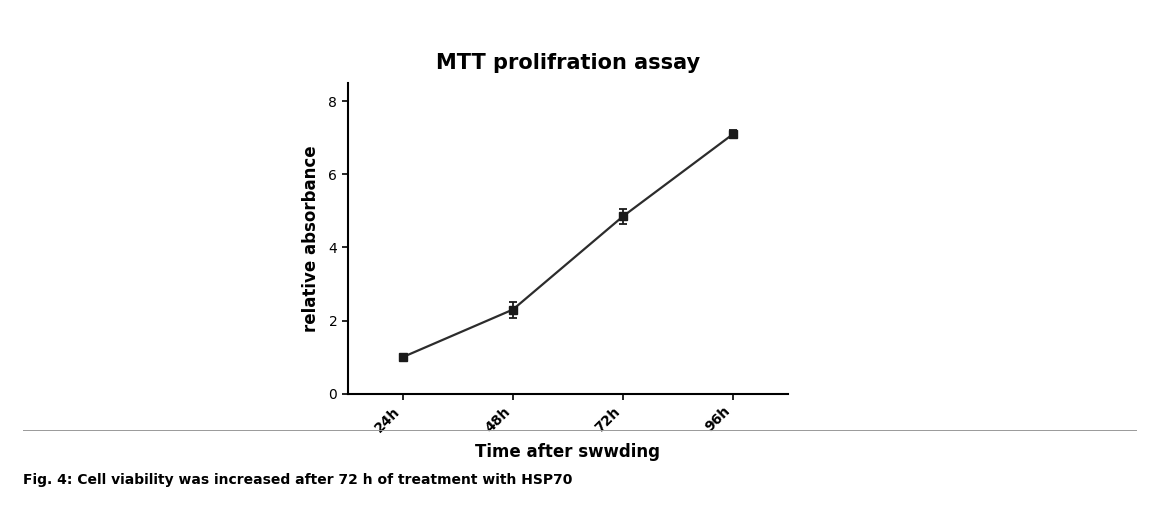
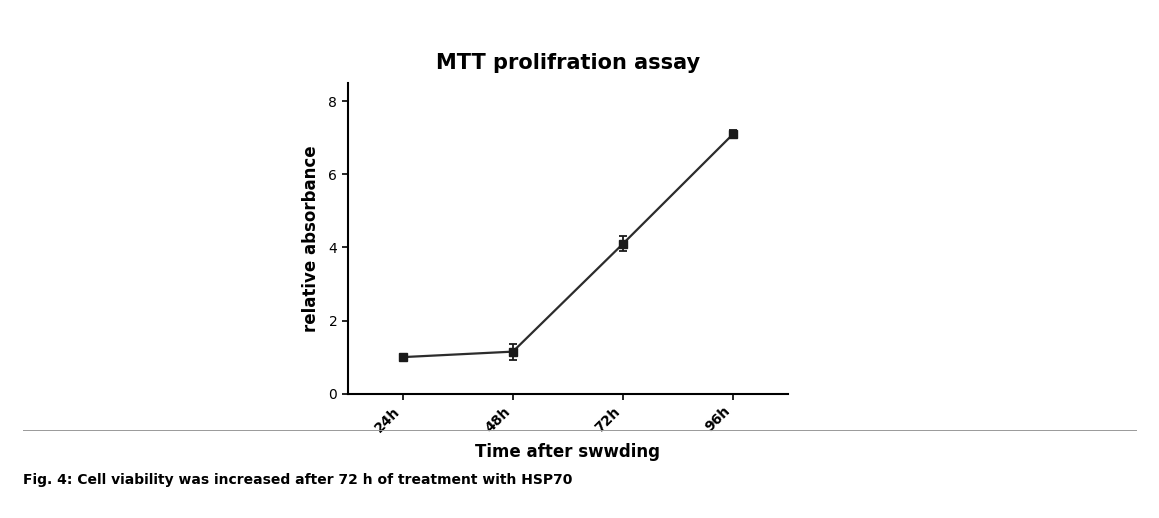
48h: 2.30 -> 1.15
72h: 4.85 -> 4.10
